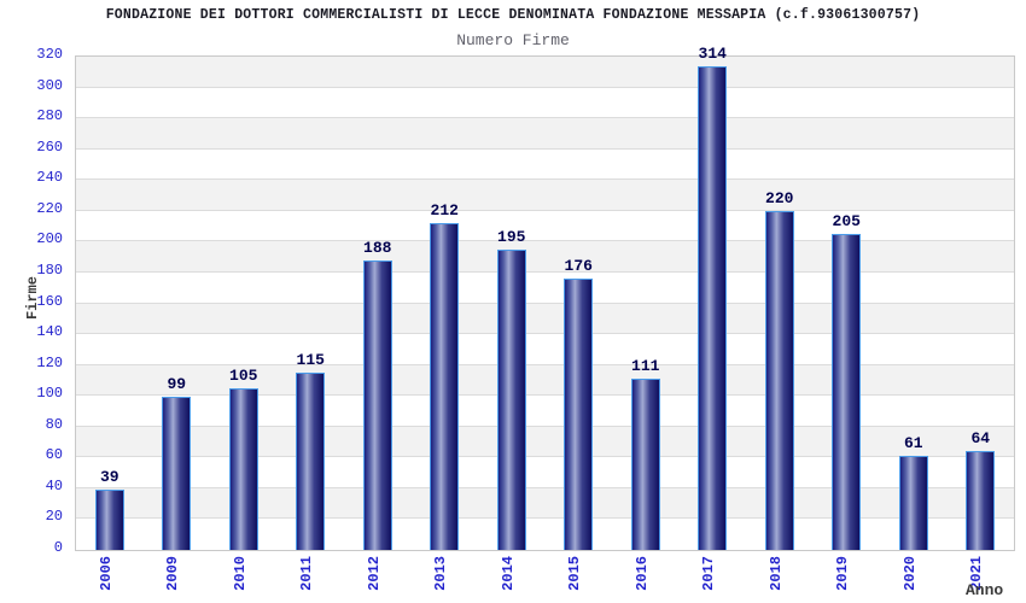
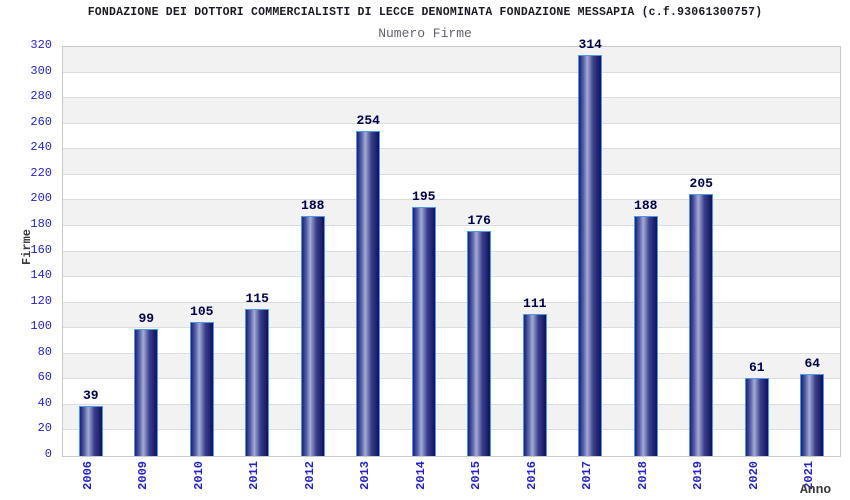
2013: 212 -> 254
2018: 220 -> 188
